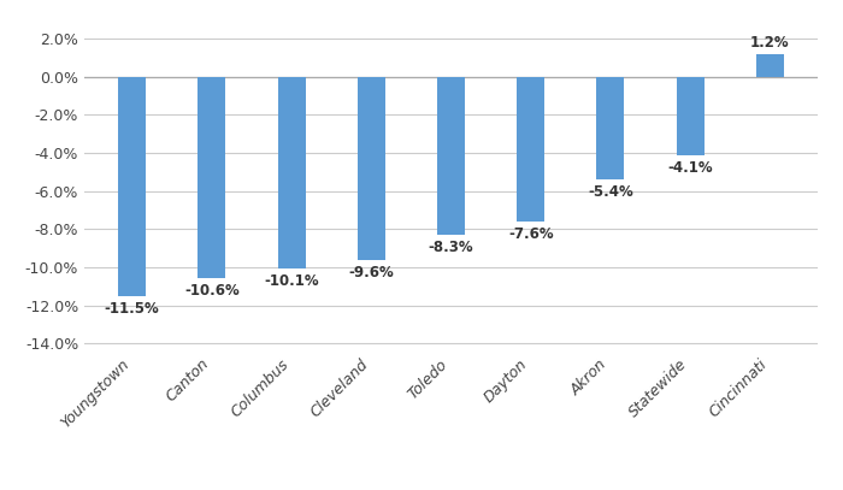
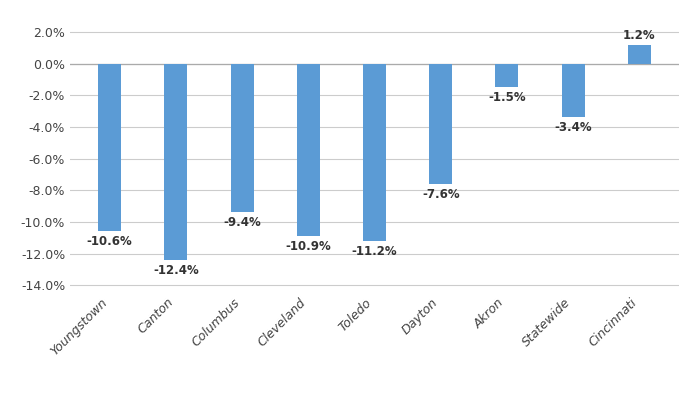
Youngstown: -11.5% -> -10.6%
Canton: -10.6% -> -12.4%
Columbus: -10.1% -> -9.4%
Cleveland: -9.6% -> -10.9%
Toledo: -8.3% -> -11.2%
Akron: -5.4% -> -1.5%
Statewide: -4.1% -> -3.4%
